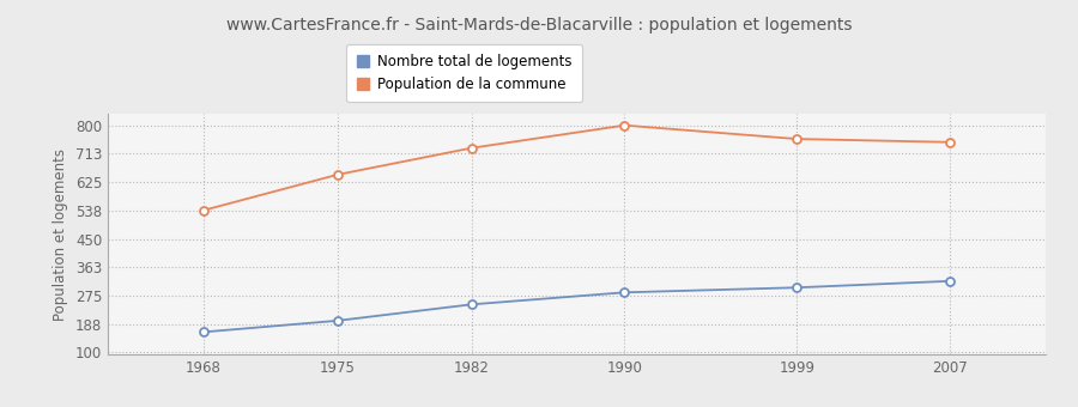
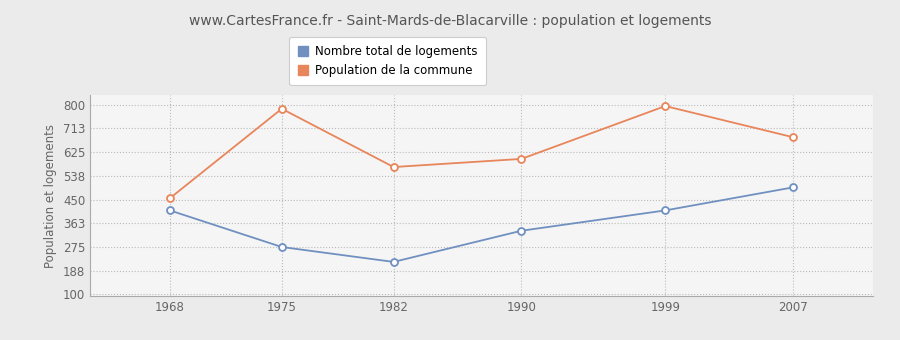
Nombre total de logements/1968: 163 -> 410
Population de la commune/1968: 538 -> 455
Nombre total de logements/1975: 198 -> 275
Population de la commune/1975: 648 -> 785
Nombre total de logements/1982: 248 -> 220
Population de la commune/1982: 730 -> 570
Nombre total de logements/1990: 285 -> 335
Population de la commune/1990: 800 -> 600
Nombre total de logements/1999: 300 -> 410
Population de la commune/1999: 758 -> 795
Nombre total de logements/2007: 320 -> 495
Population de la commune/2007: 748 -> 680
